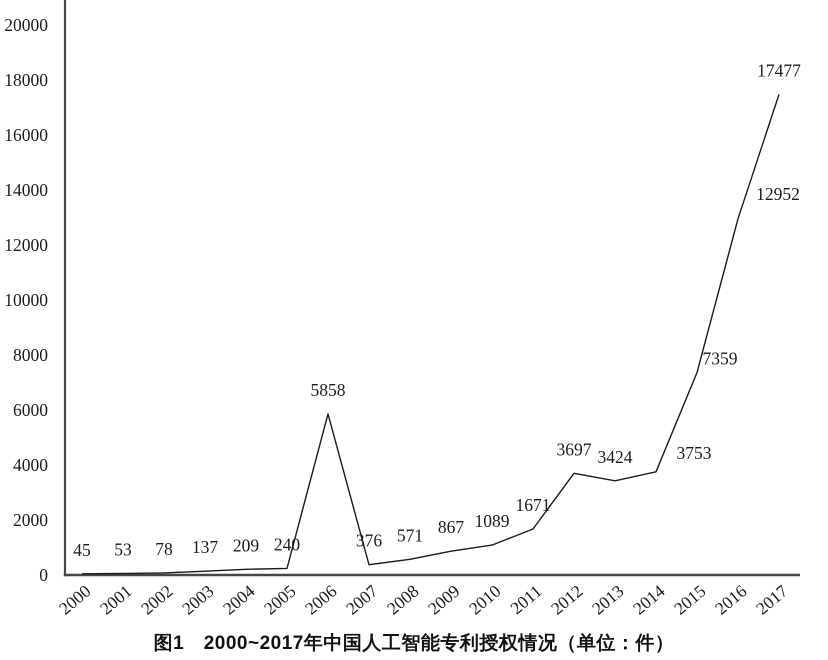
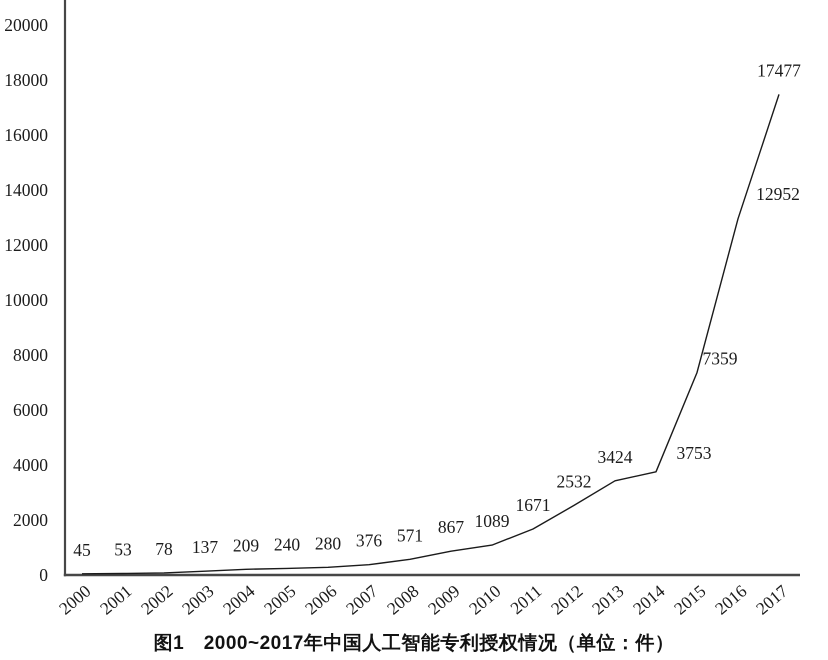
2006: 5858 -> 280
2012: 3697 -> 2532
